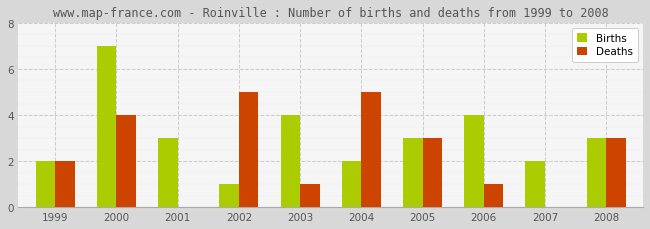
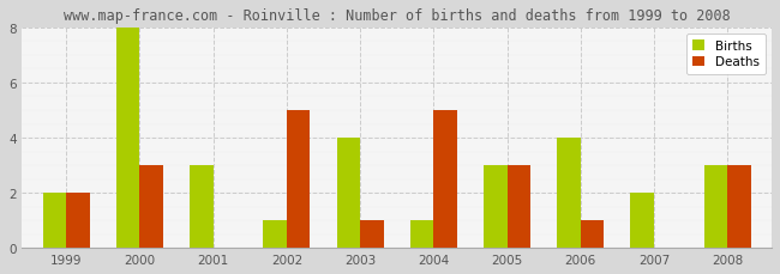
Births/2000: 7 -> 8
Deaths/2000: 4 -> 3
Births/2004: 2 -> 1
